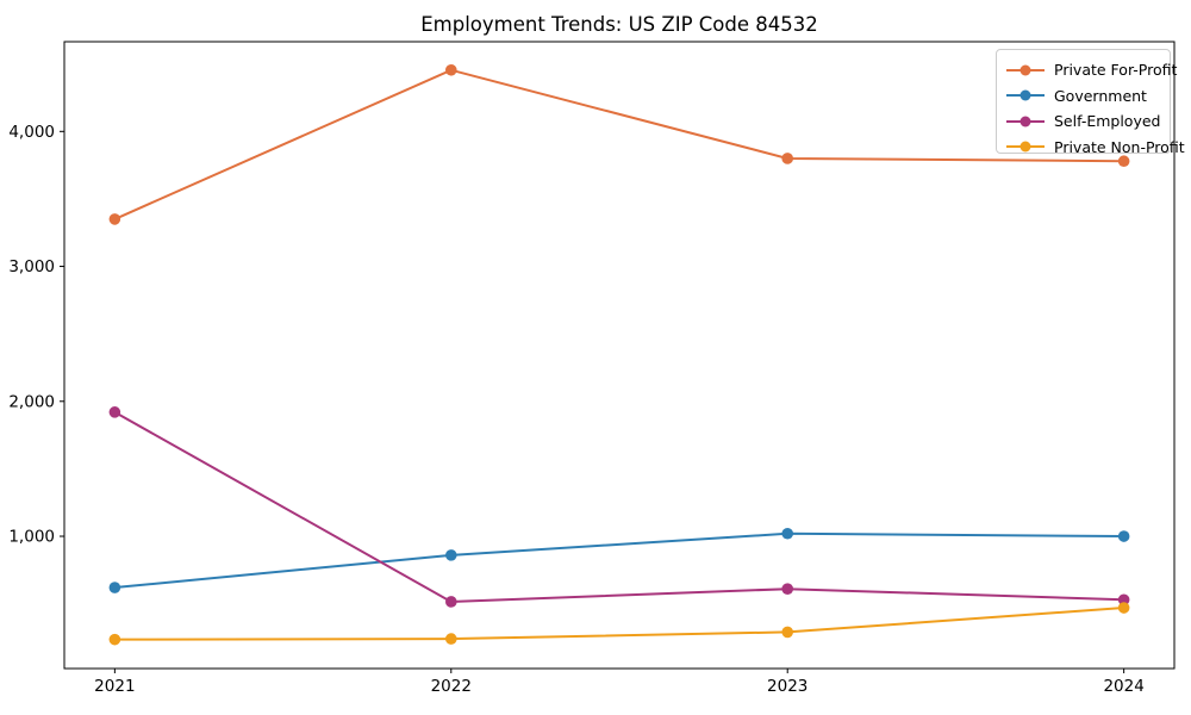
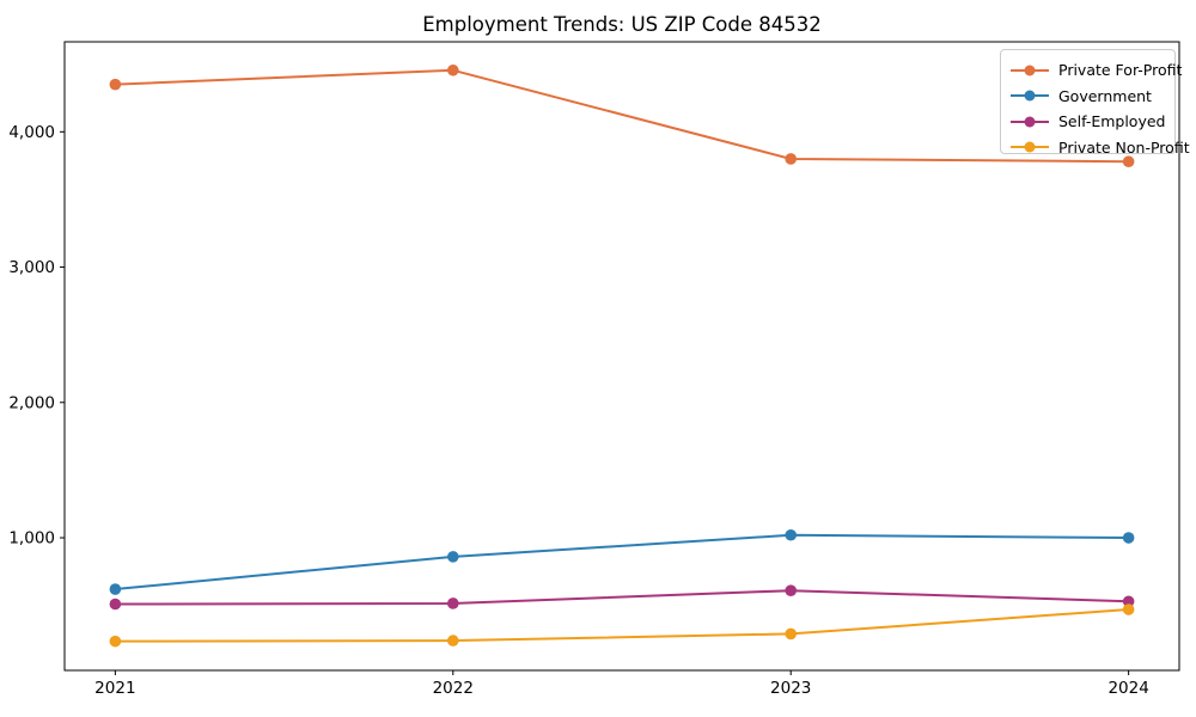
Private For-Profit/2021: 3350 -> 4350
Self-Employed/2021: 1920 -> 510
